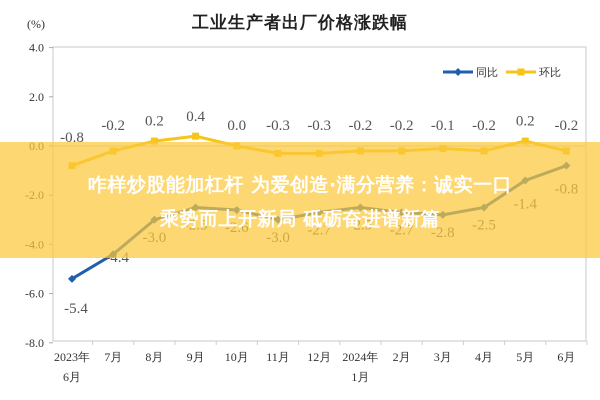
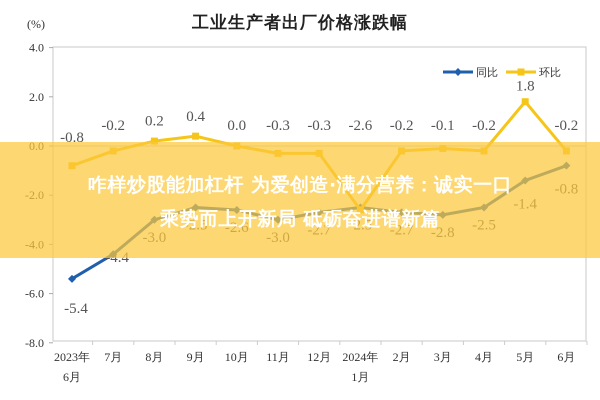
环比/2024年1月: -0.2 -> -2.6
环比/5月: 0.2 -> 1.8
